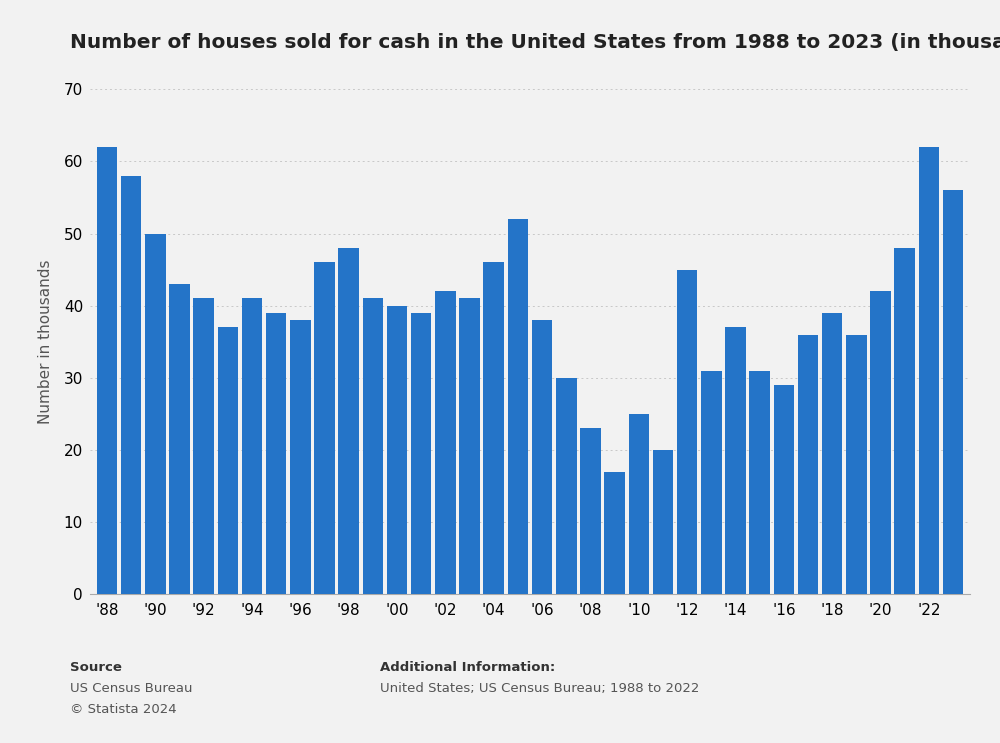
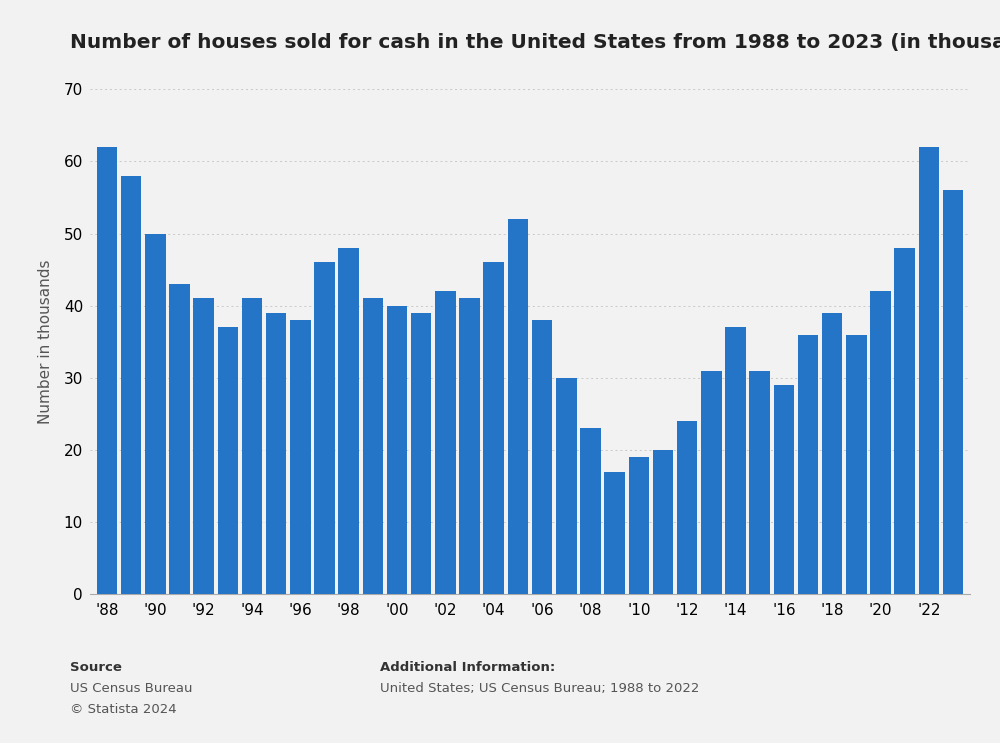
'10: 25 -> 19
'12: 45 -> 24
